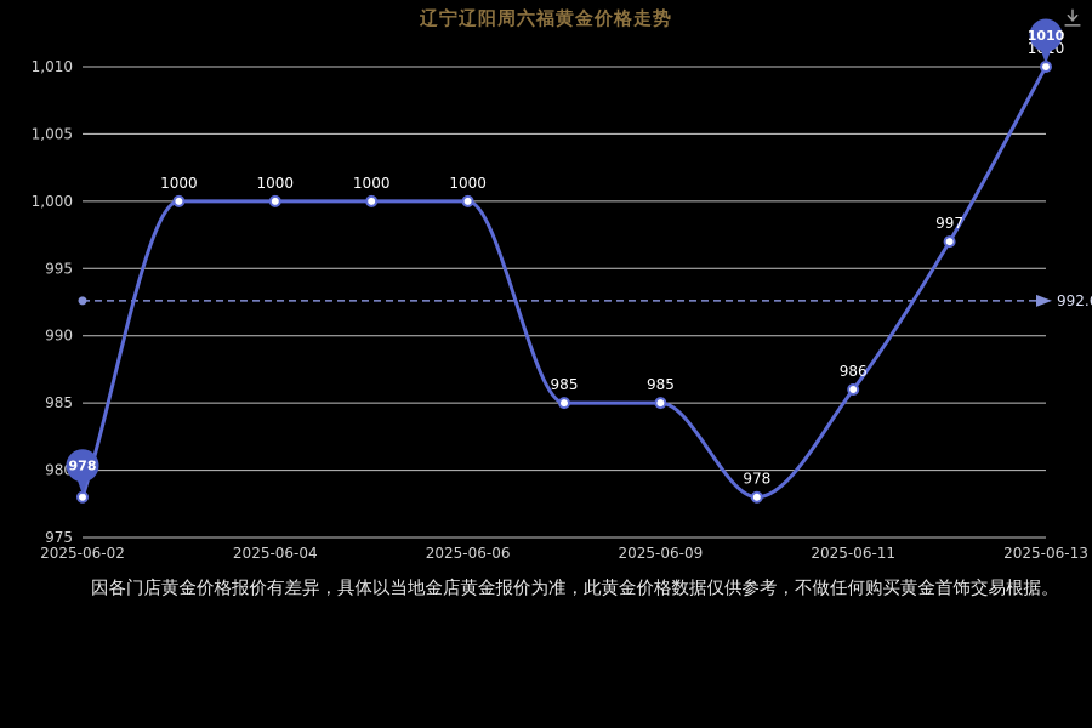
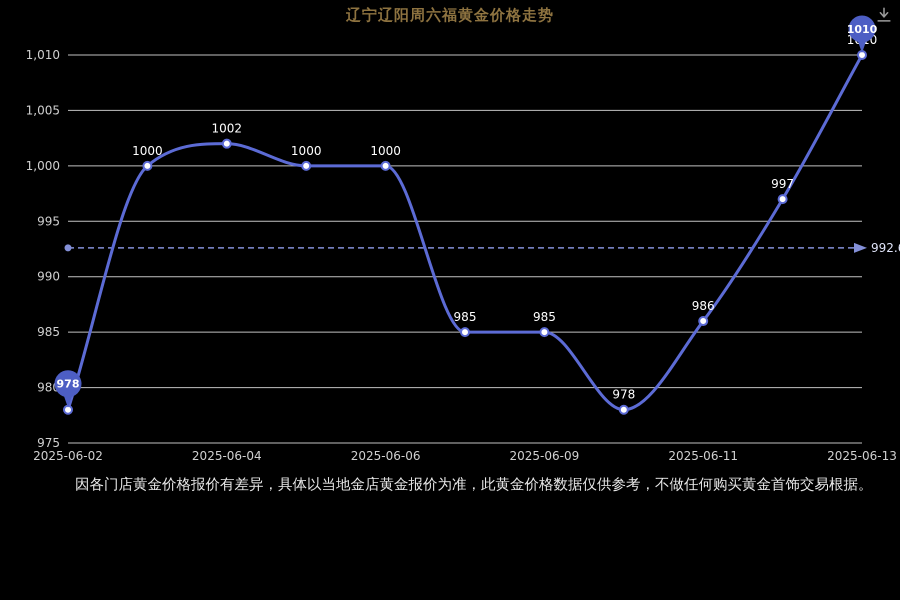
2025-06-04: 1000 -> 1002
